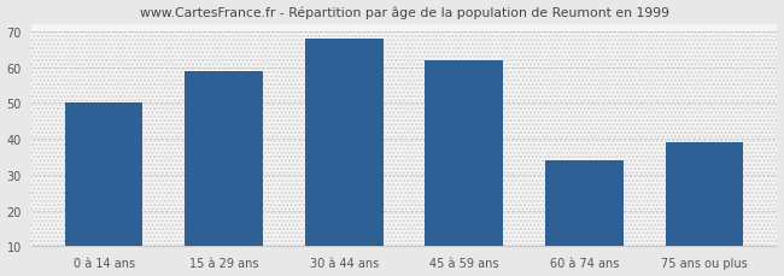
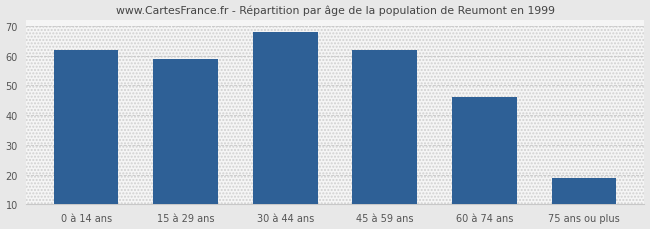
0 à 14 ans: 50 -> 62
60 à 74 ans: 34 -> 46
75 ans ou plus: 39 -> 19
